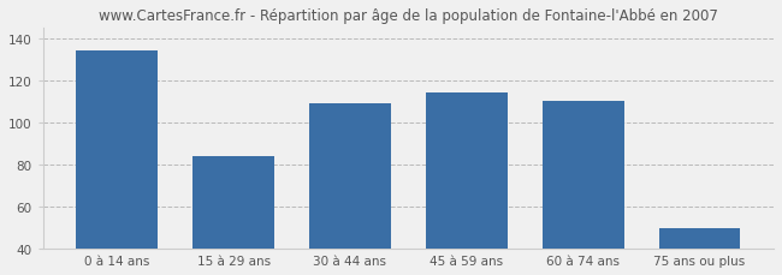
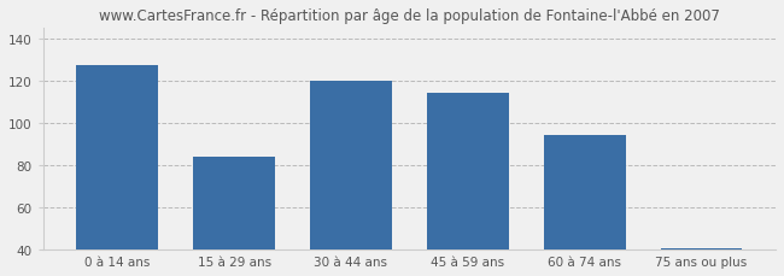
0 à 14 ans: 134 -> 127
30 à 44 ans: 109 -> 120
60 à 74 ans: 110 -> 94
75 ans ou plus: 50 -> 40
